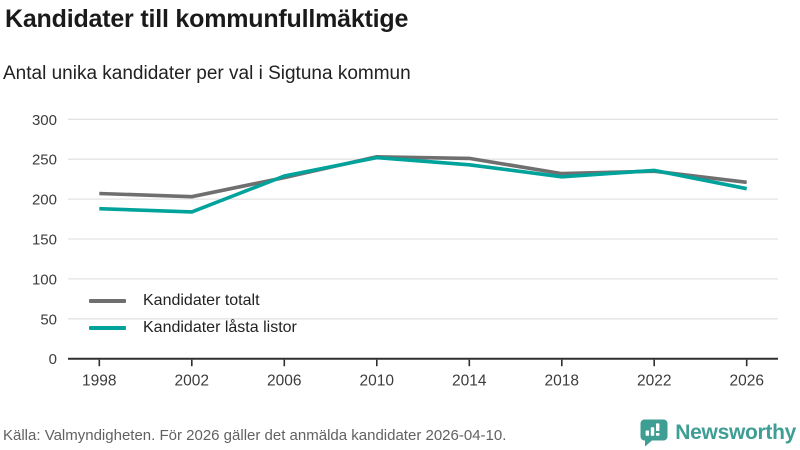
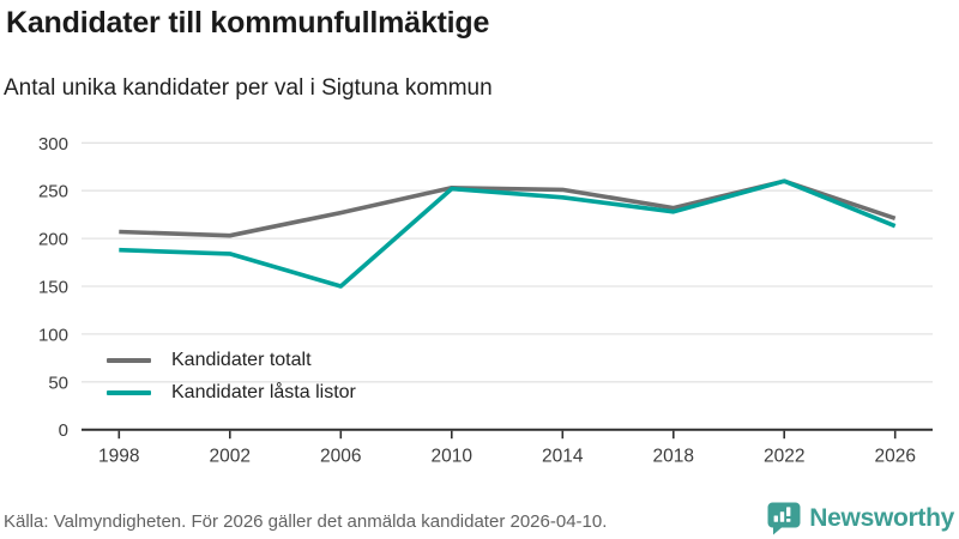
Kandidater låsta listor/2006: 230 -> 150
Kandidater totalt/2022: 240 -> 260
Kandidater låsta listor/2022: 240 -> 260
